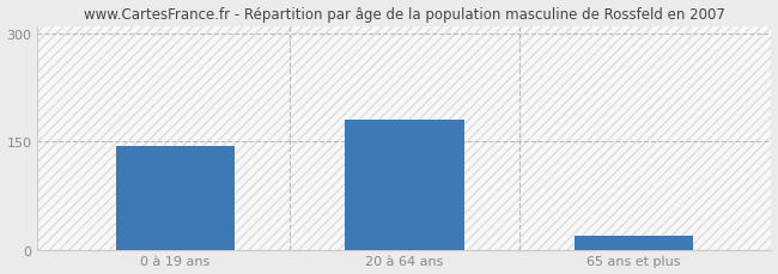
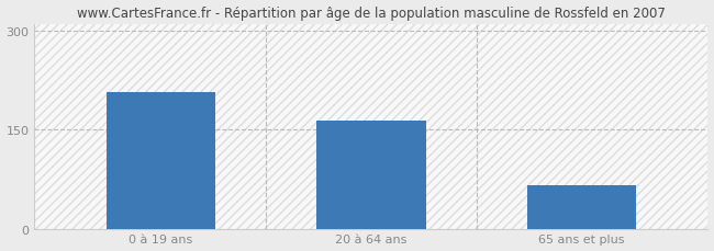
0 à 19 ans: 144 -> 206
20 à 64 ans: 180 -> 164
65 ans et plus: 20 -> 66
